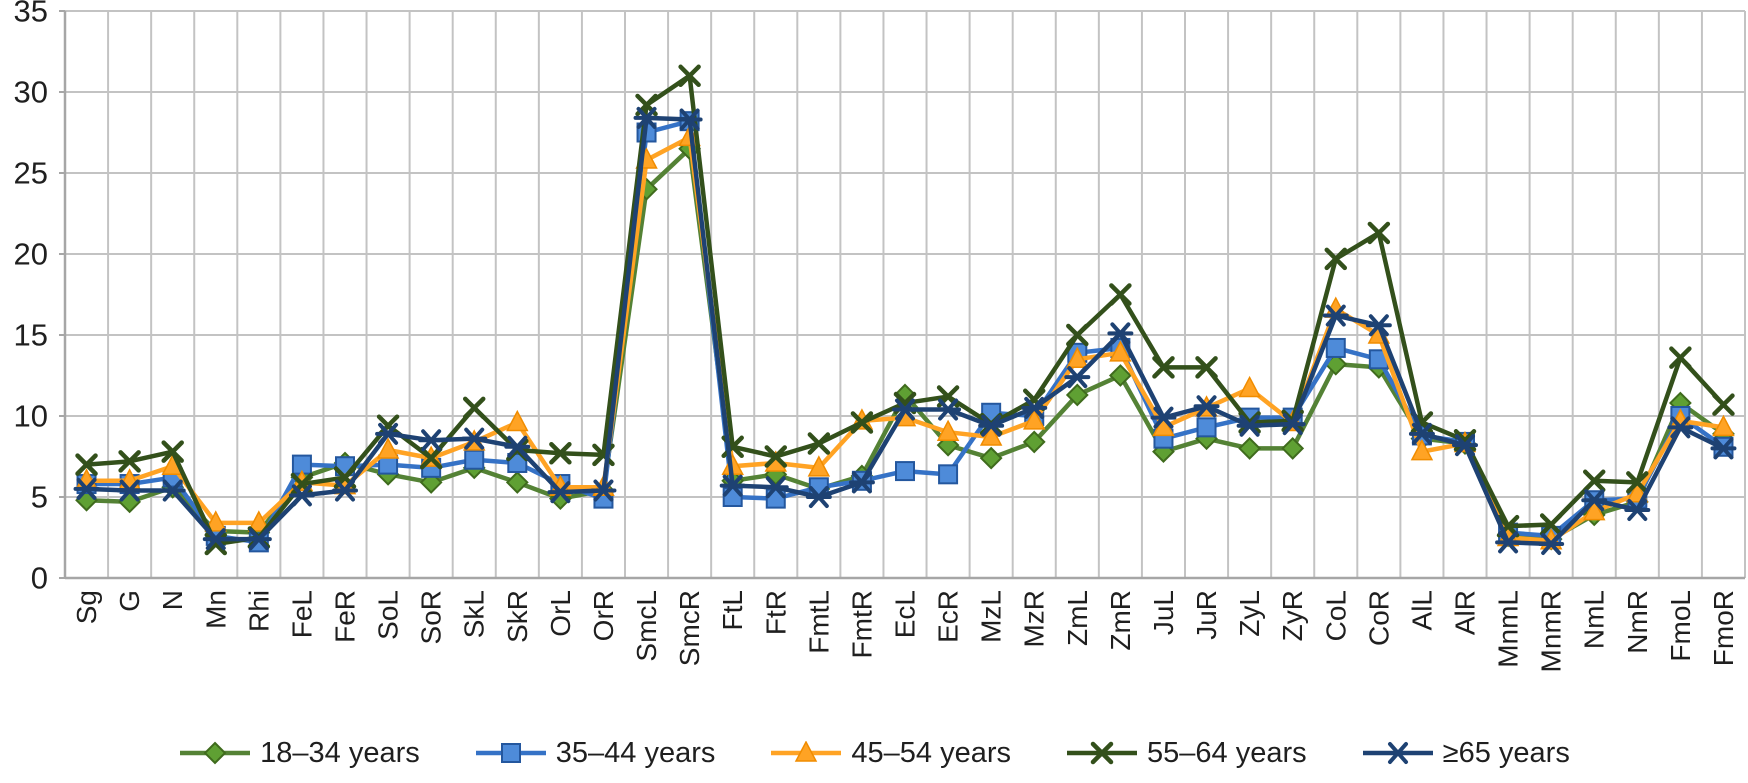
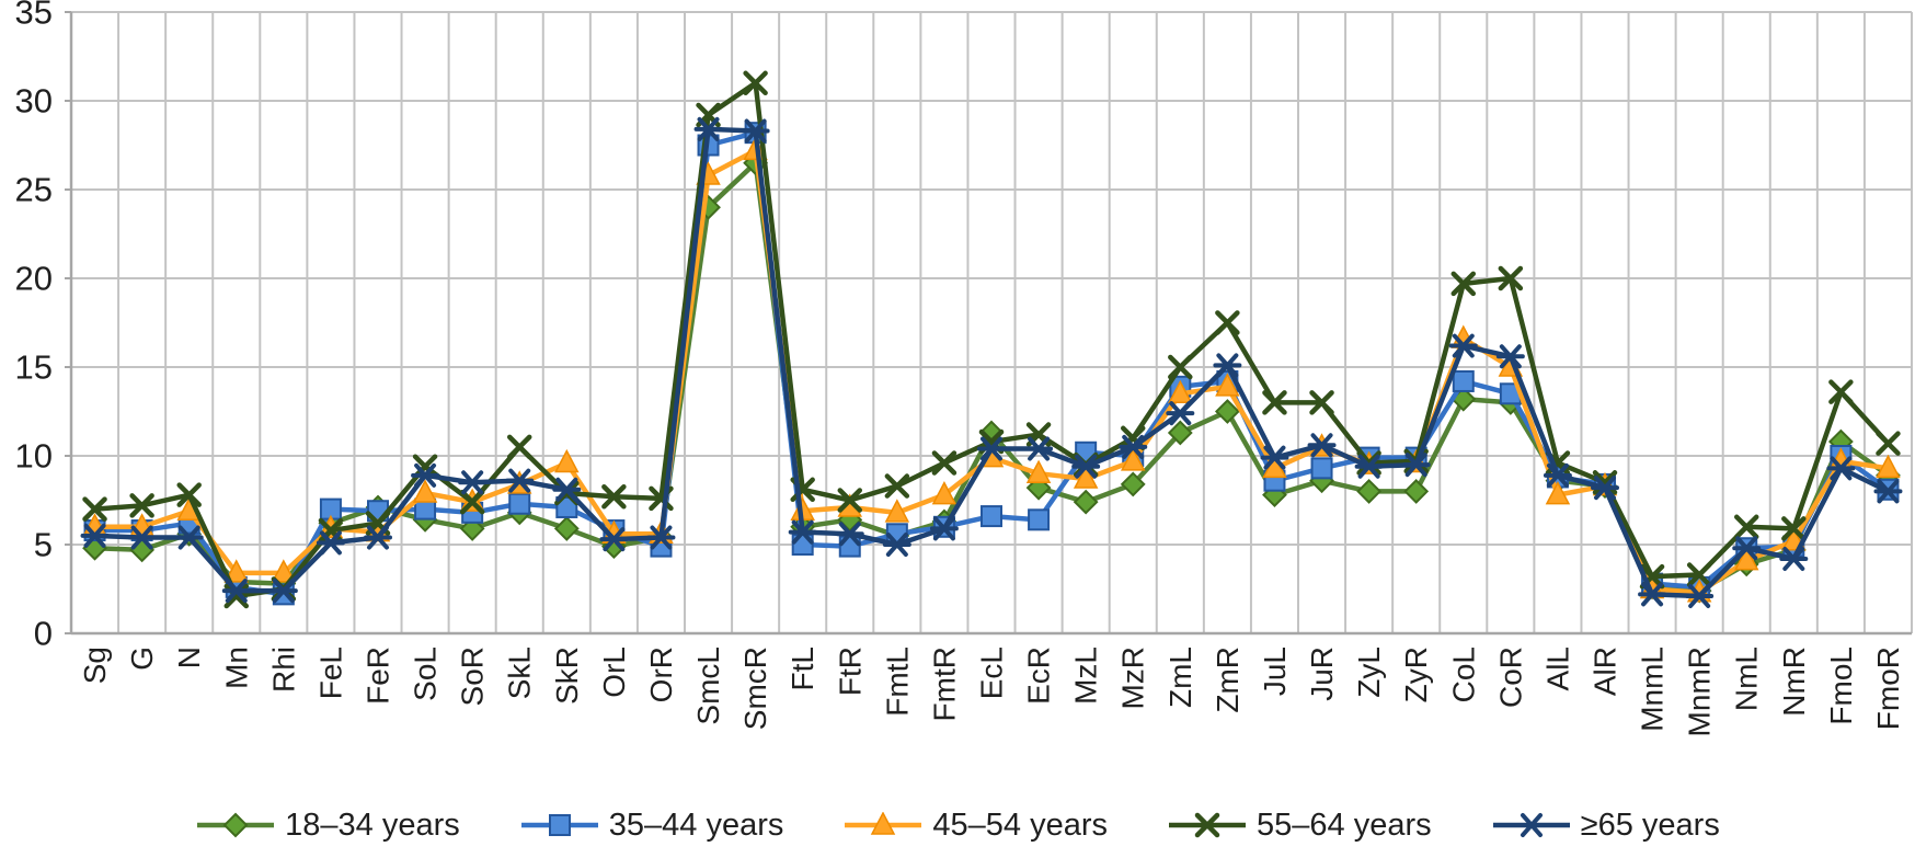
45–54 years/FmtR: 9.7 -> 7.8
45–54 years/ZyL: 11.7 -> 9.5
55–64 years/CoR: 21.3 -> 20.0
